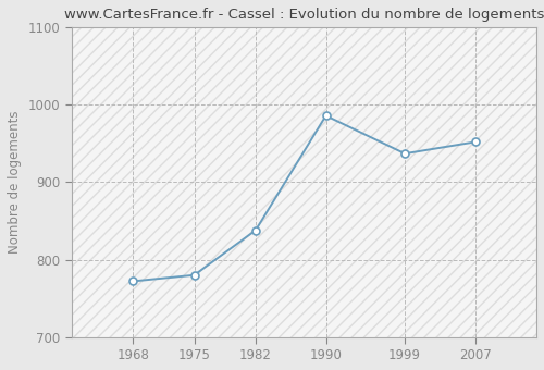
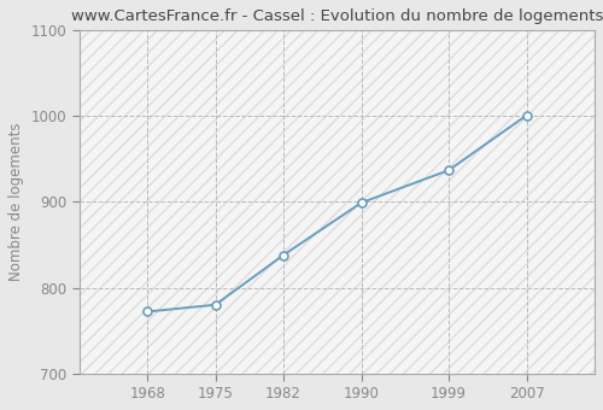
1990: 986 -> 899
2007: 952 -> 1001
